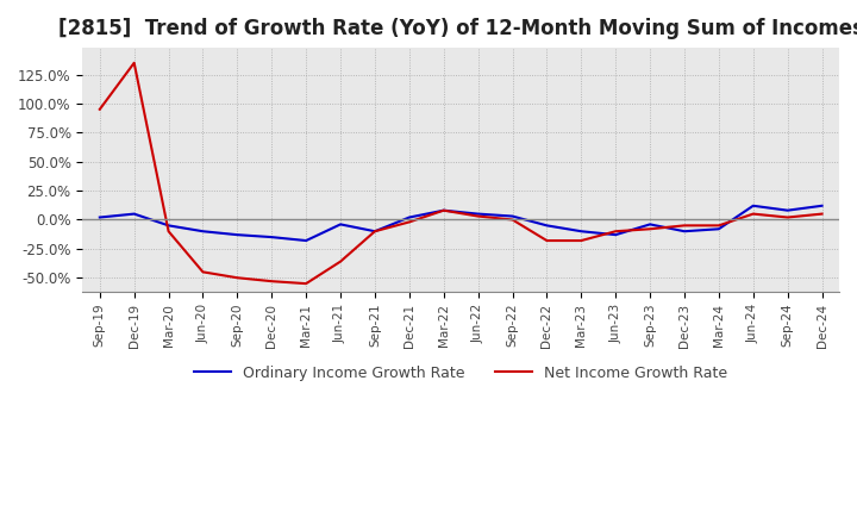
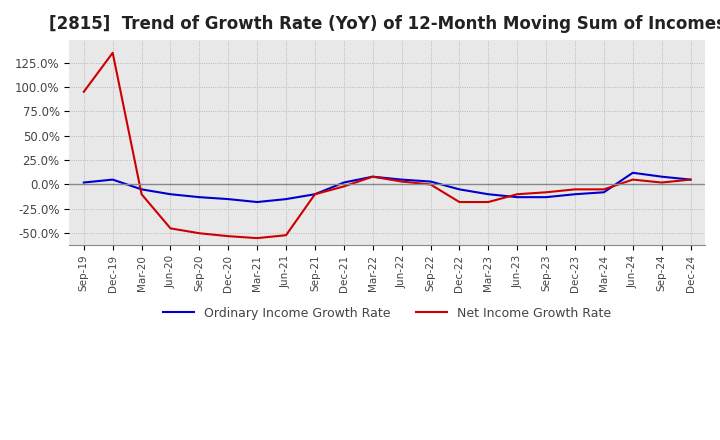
Ordinary Income Growth Rate/Jun-21: -4% -> -15%
Net Income Growth Rate/Jun-21: -36% -> -52%
Ordinary Income Growth Rate/Sep-23: -4% -> -13%
Ordinary Income Growth Rate/Dec-24: 12% -> 5%
